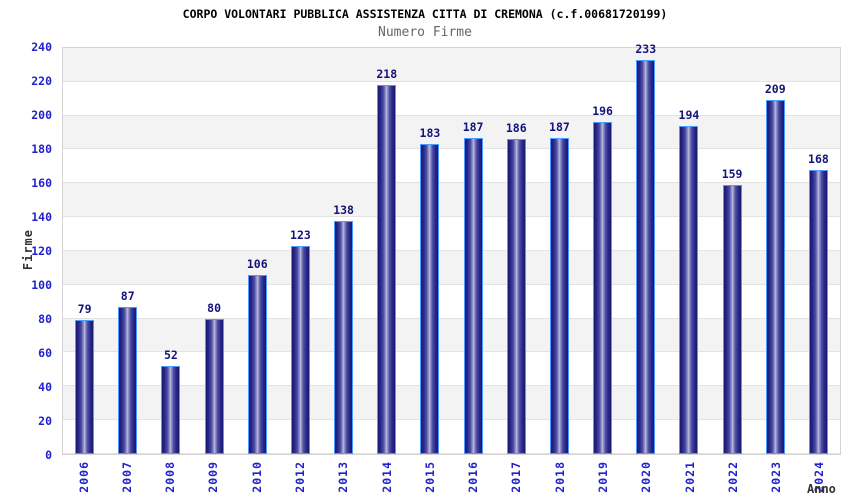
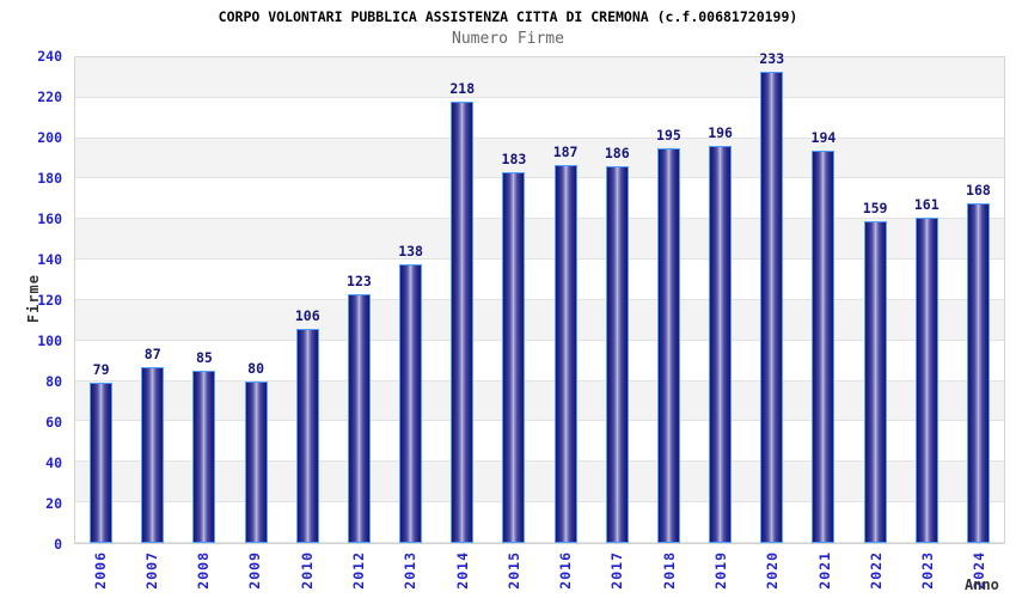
2008: 52 -> 85
2018: 187 -> 195
2023: 209 -> 161
